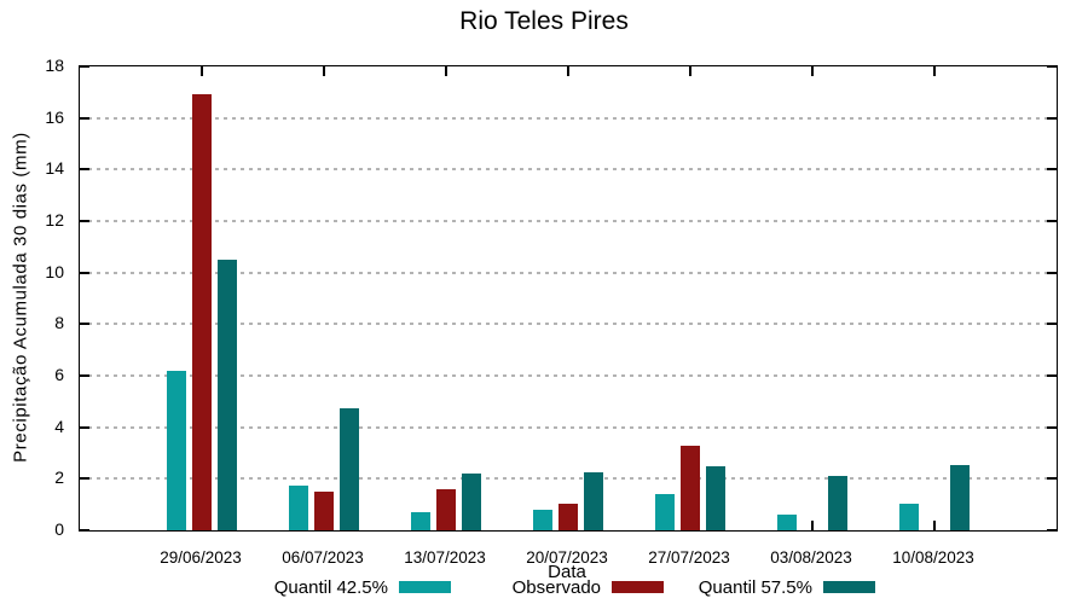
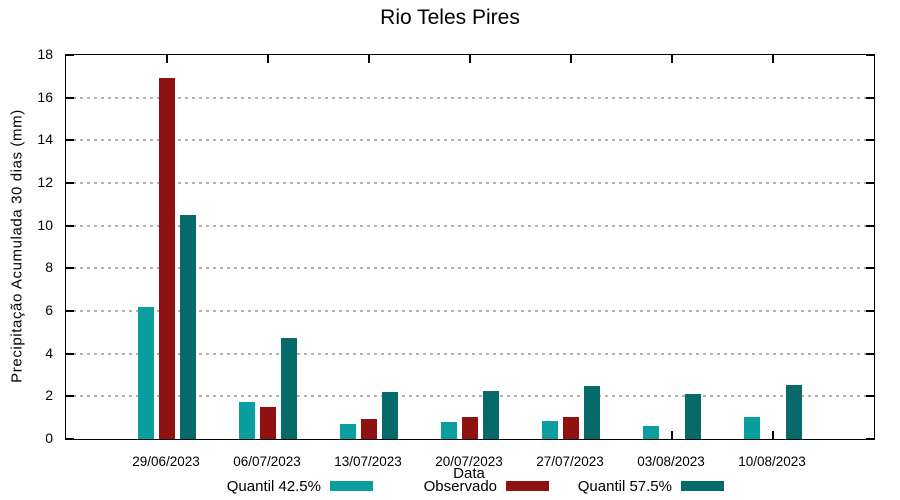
Observado/13/07/2023: 1.6 -> 0.9
Quantil 42.5%/27/07/2023: 1.4 -> 0.8
Observado/27/07/2023: 3.3 -> 1.1
